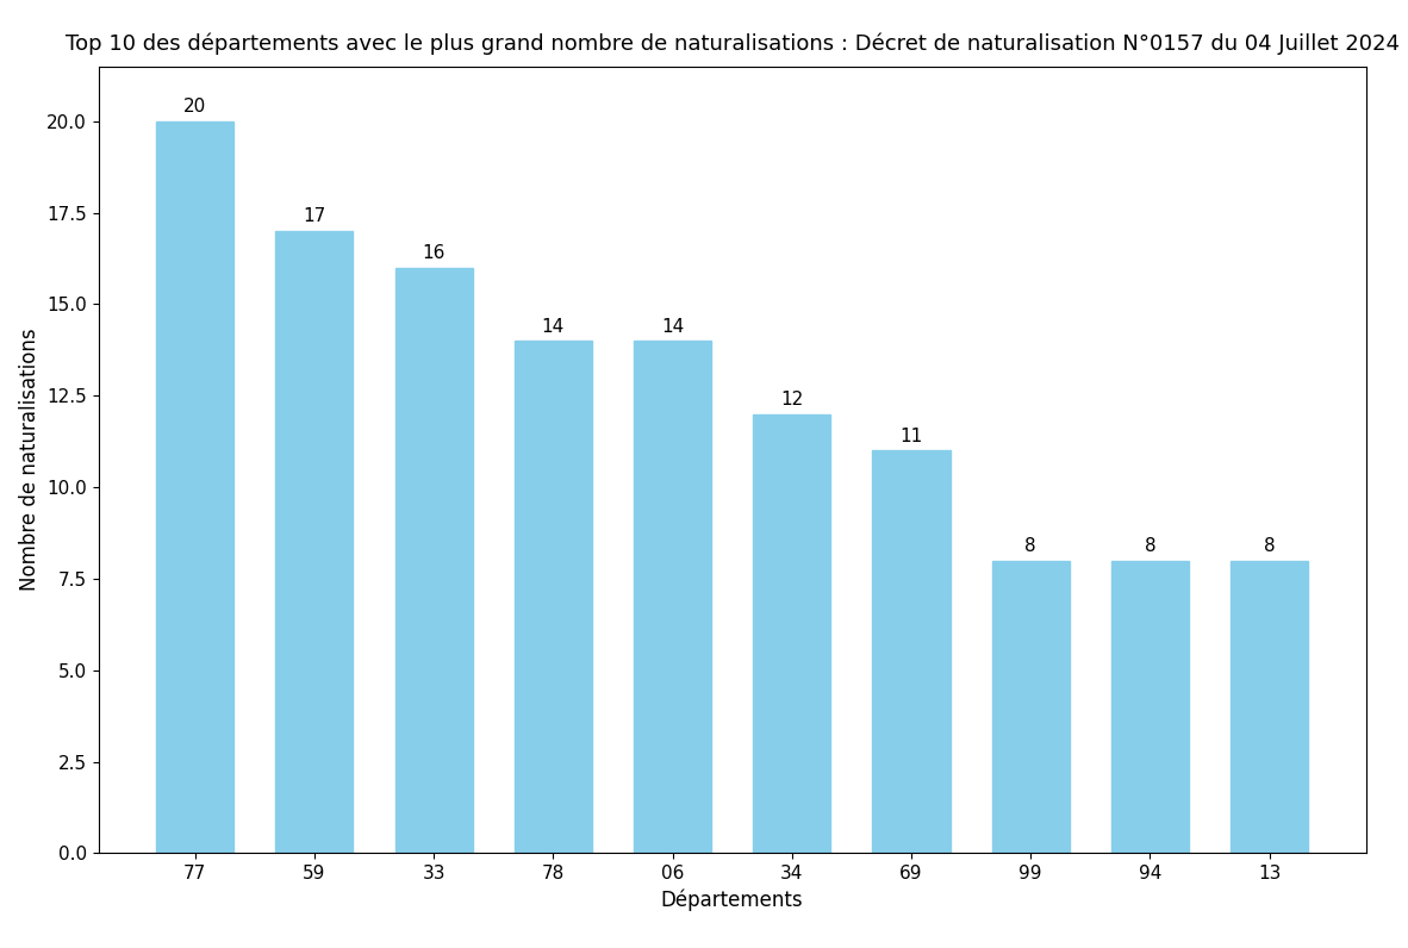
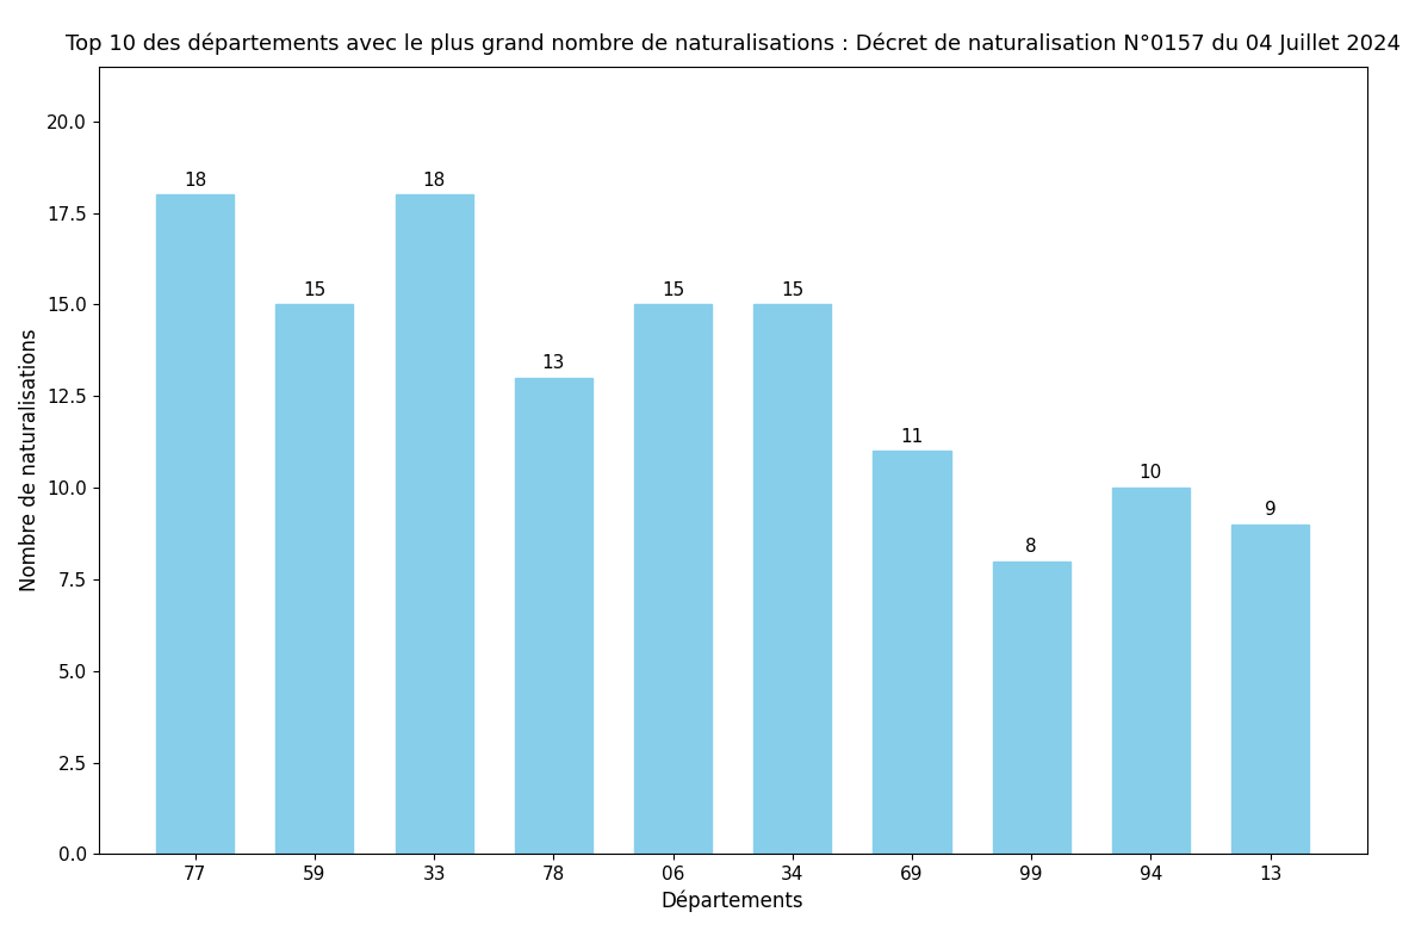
77: 20 -> 18
59: 17 -> 15
33: 16 -> 18
78: 14 -> 13
06: 14 -> 15
34: 12 -> 15
94: 8 -> 10
13: 8 -> 9
